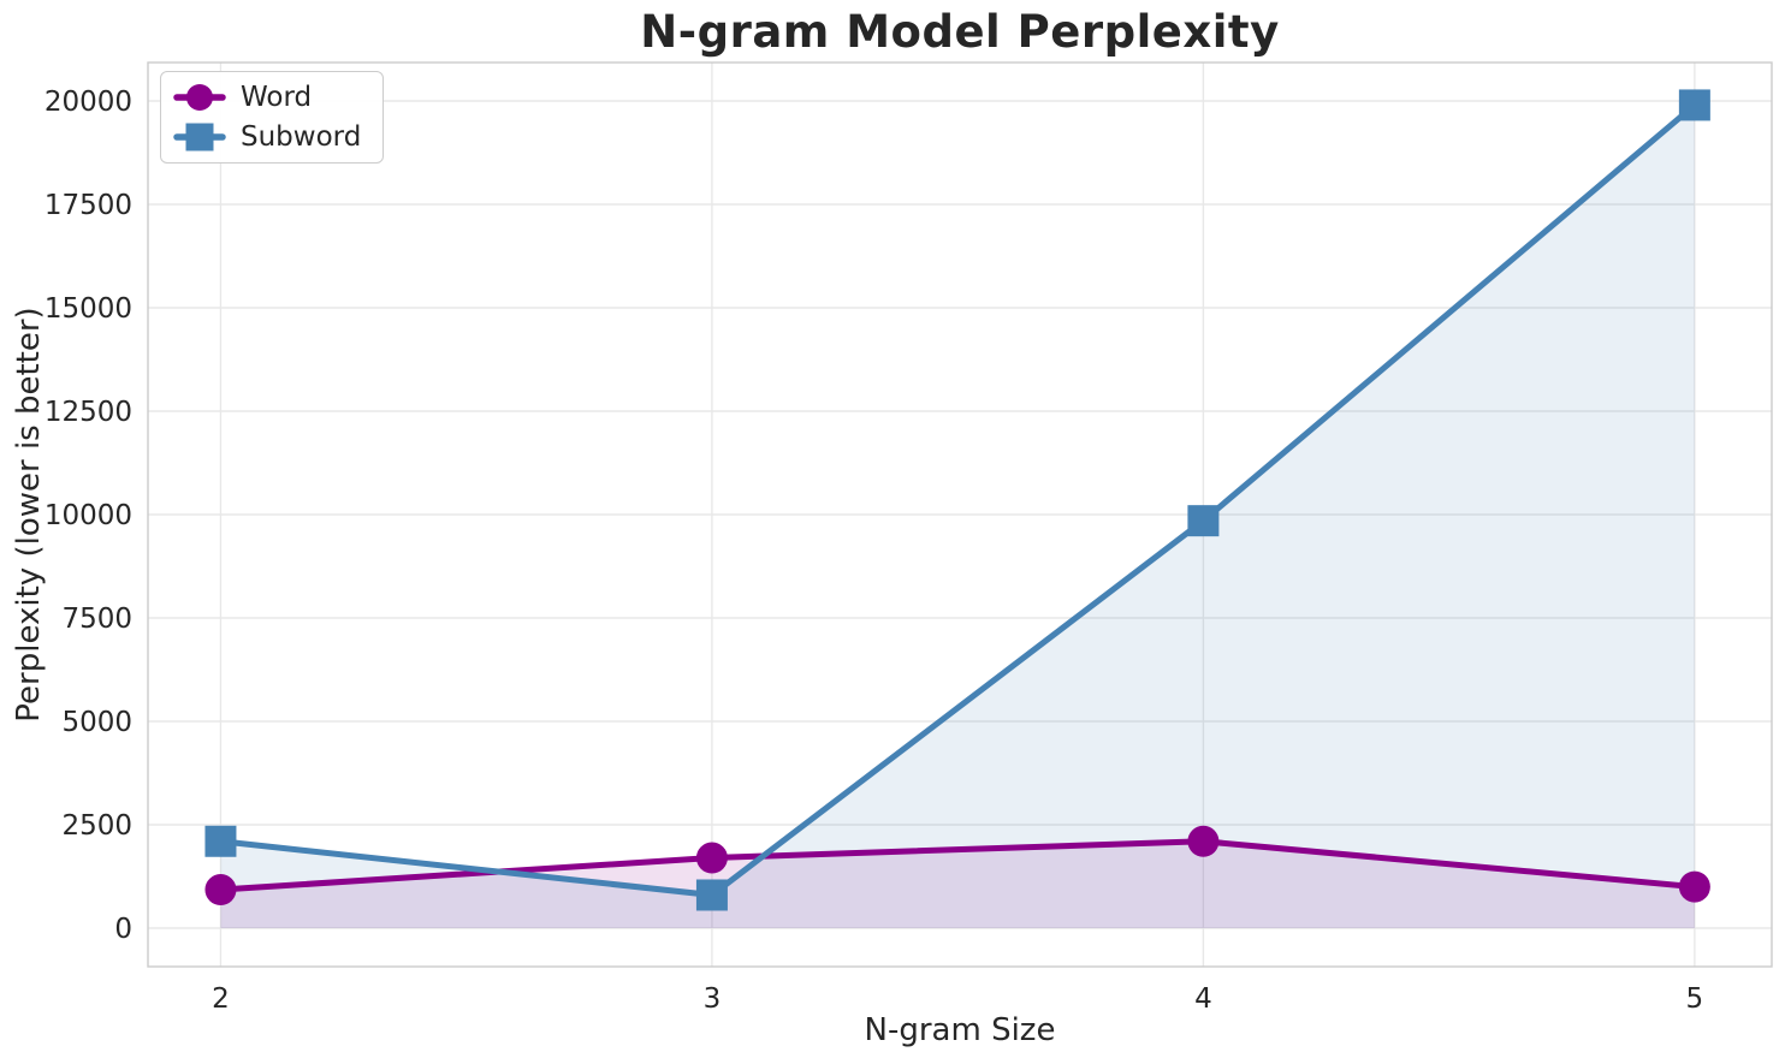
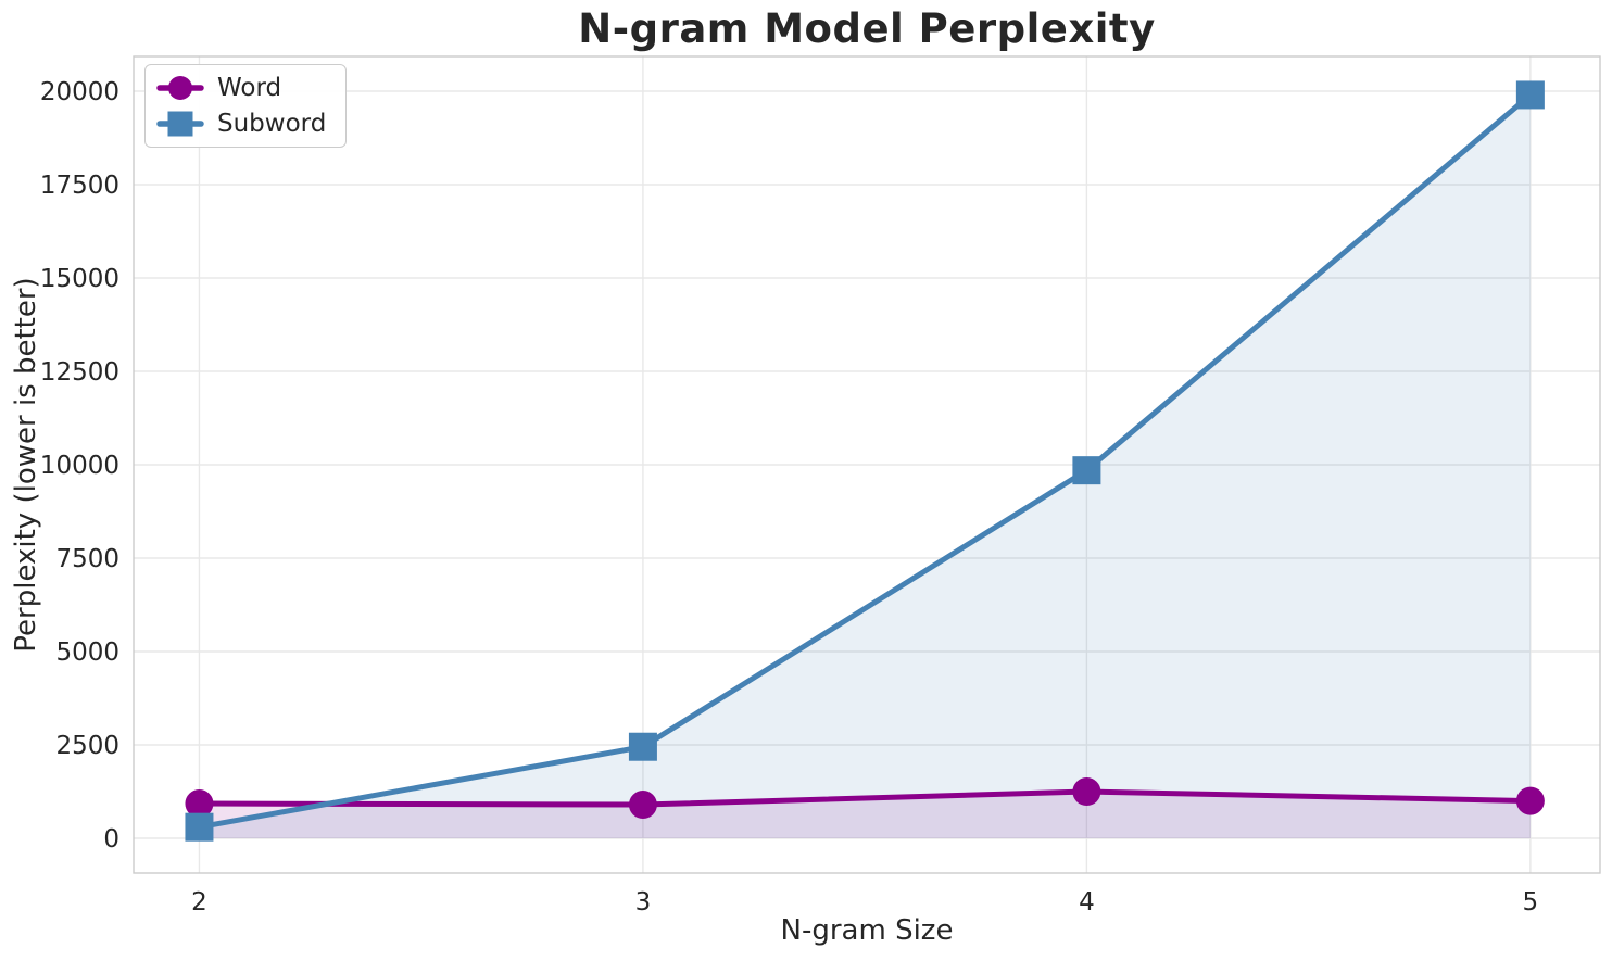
Subword/2: 2100 -> 300
Word/3: 1700 -> 900
Subword/3: 800 -> 2400
Word/4: 2100 -> 1200
